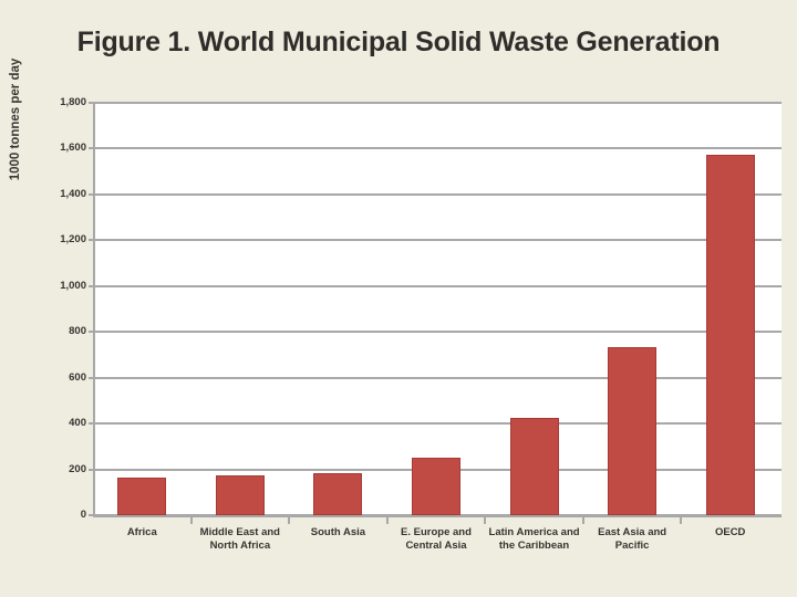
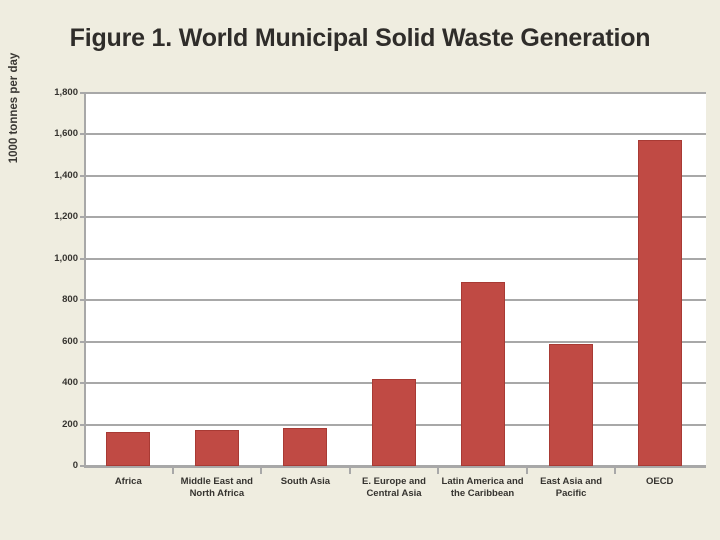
E. Europe and Central Asia: 250 -> 420
Latin America and the Caribbean: 420 -> 890
East Asia and Pacific: 740 -> 590
